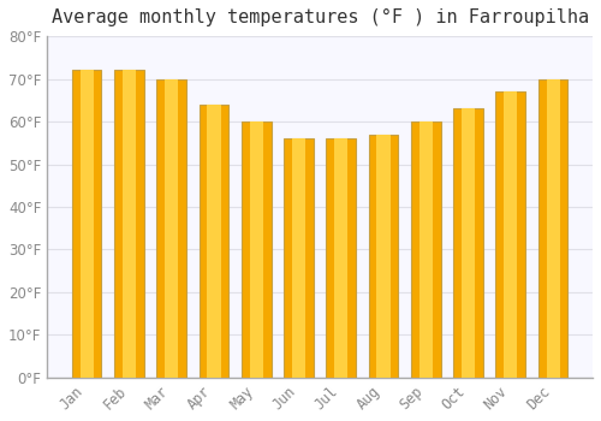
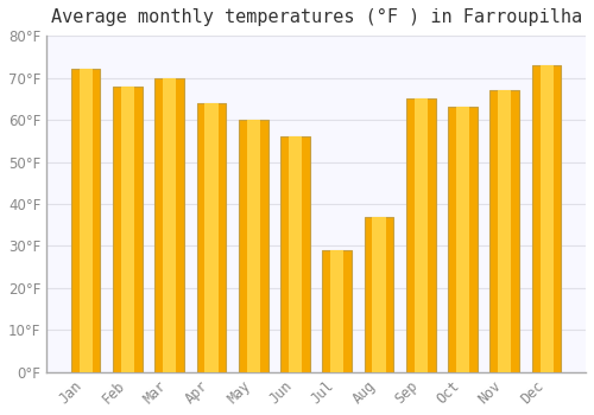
Feb: 72°F -> 68°F
Jul: 56°F -> 29°F
Aug: 57°F -> 37°F
Sep: 60°F -> 65°F
Dec: 70°F -> 73°F
